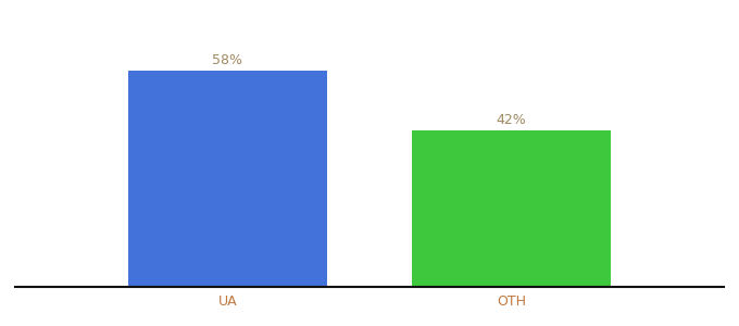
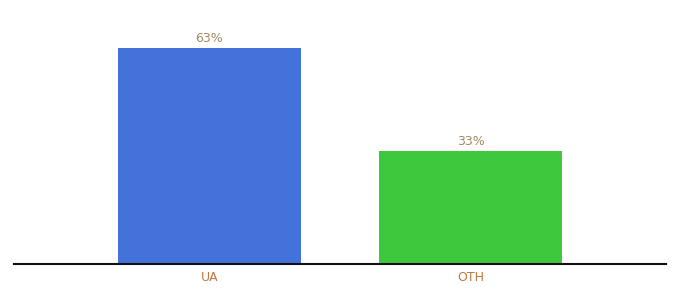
UA: 58% -> 63%
OTH: 42% -> 33%
